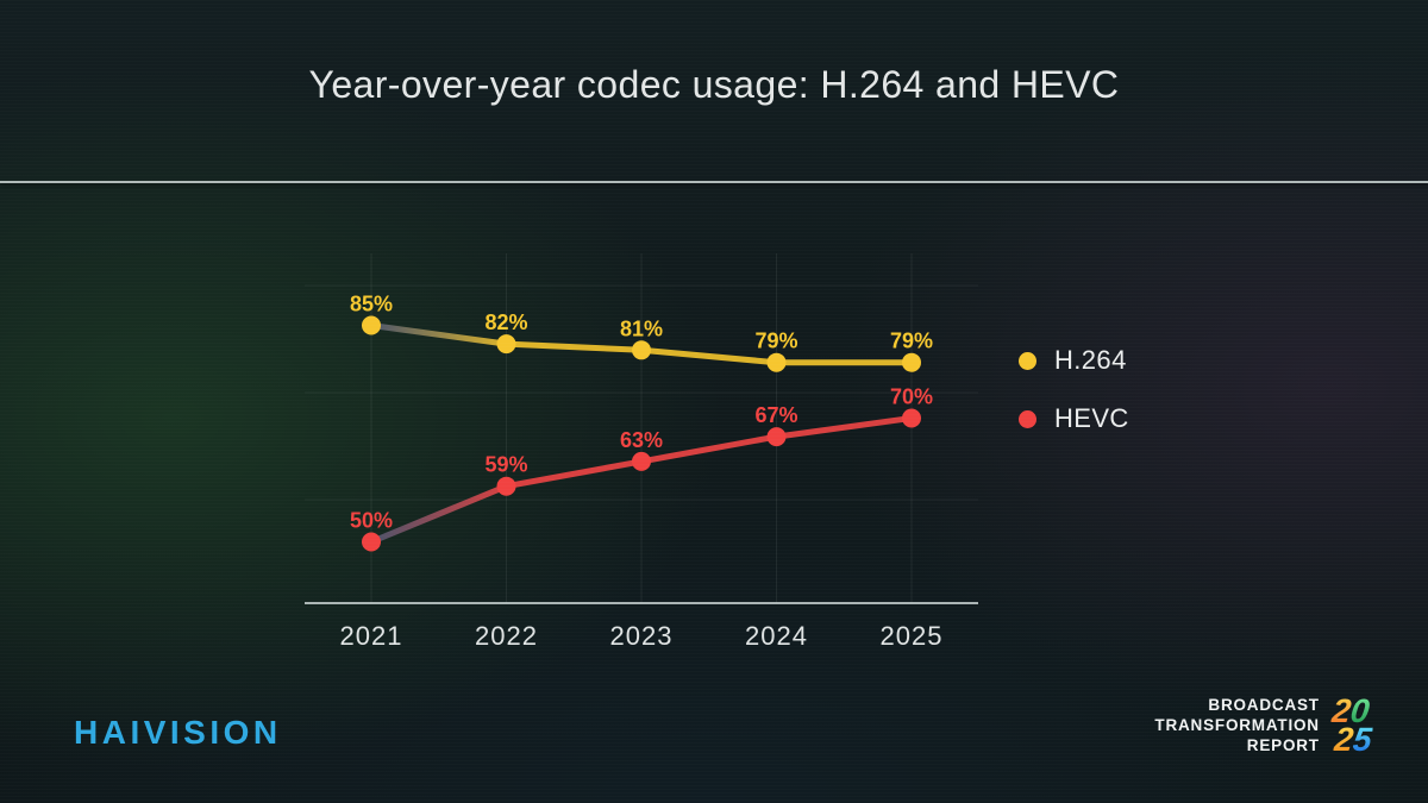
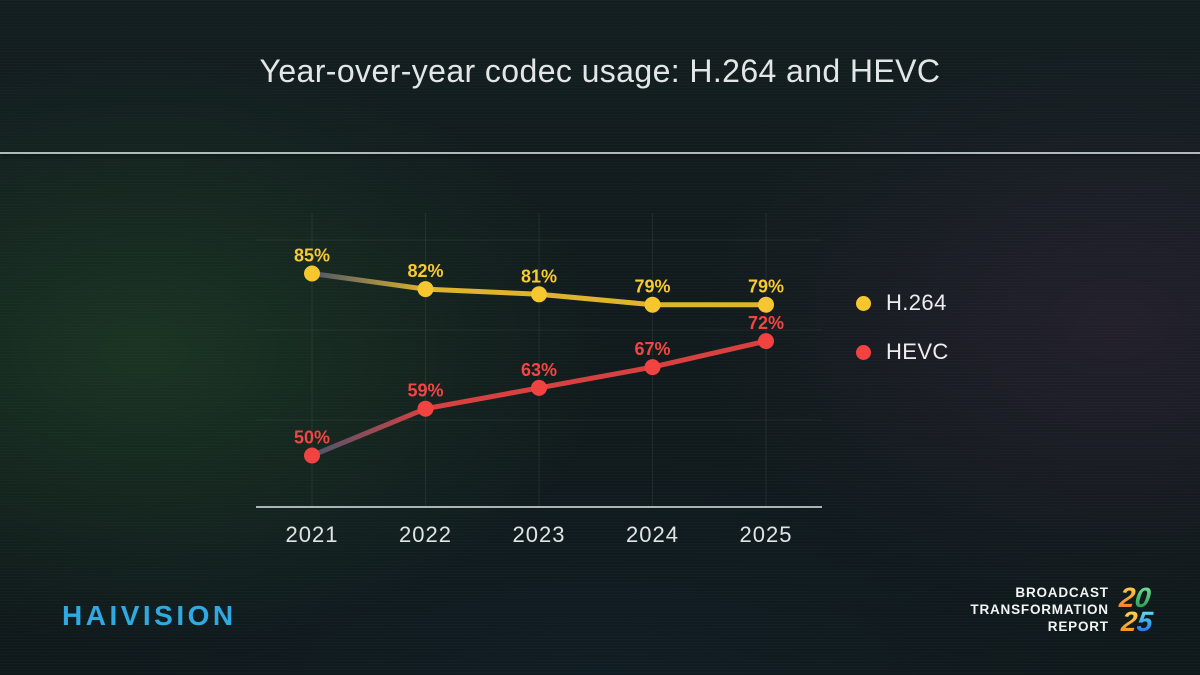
HEVC/2025: 70% -> 72%
